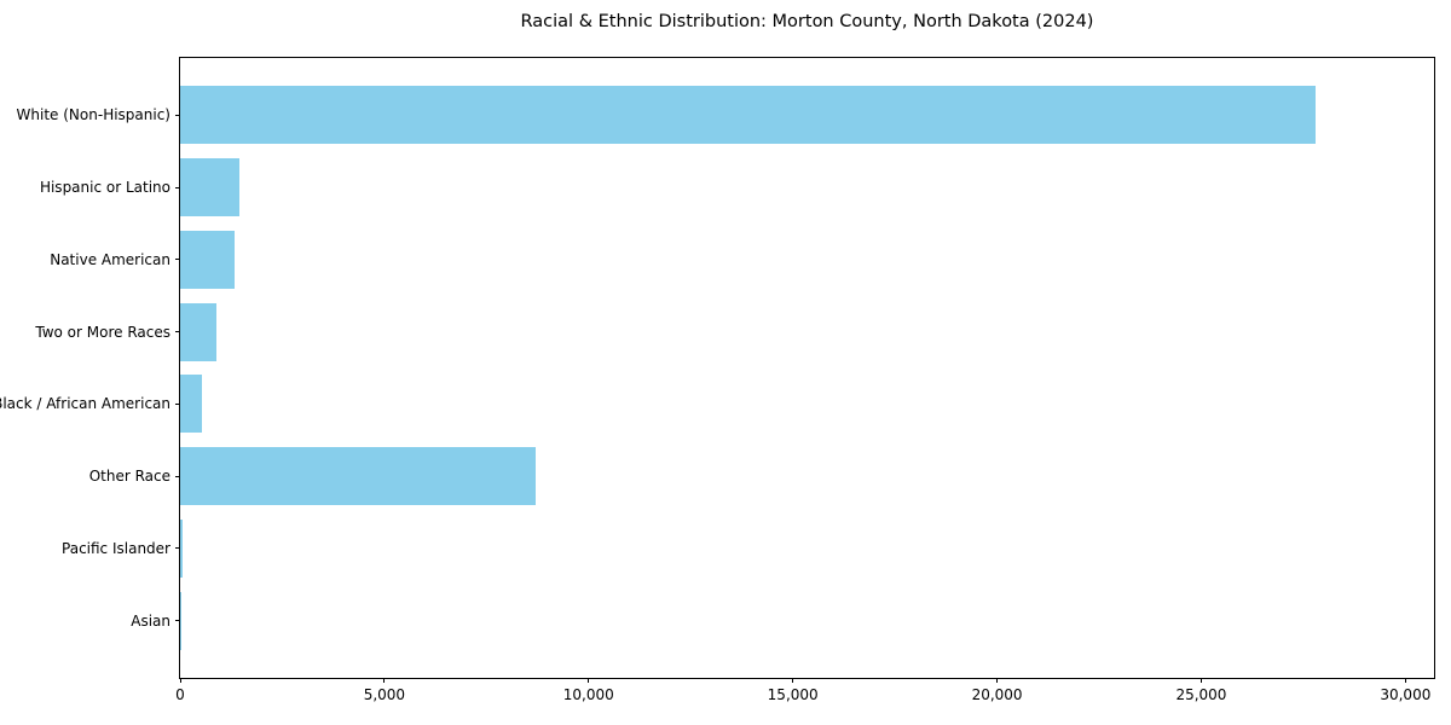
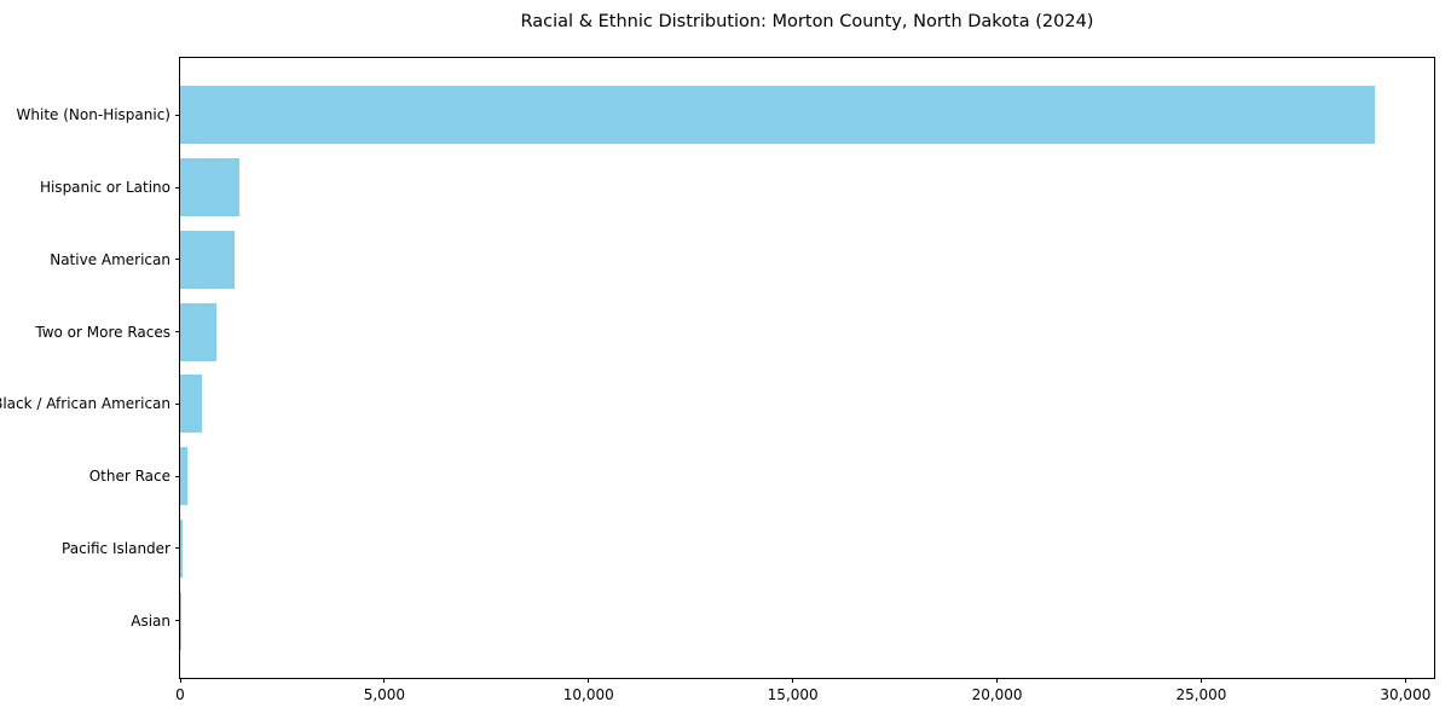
White (Non-Hispanic): 27800 -> 29200
Other Race: 8700 -> 200
